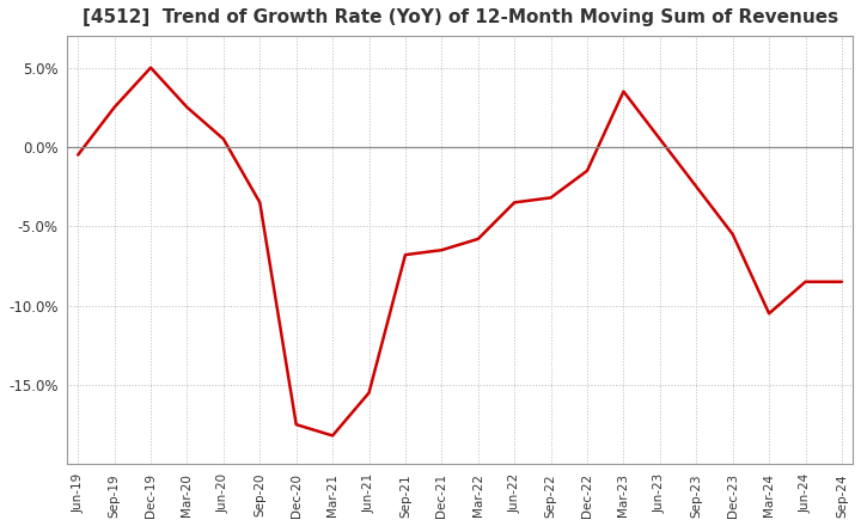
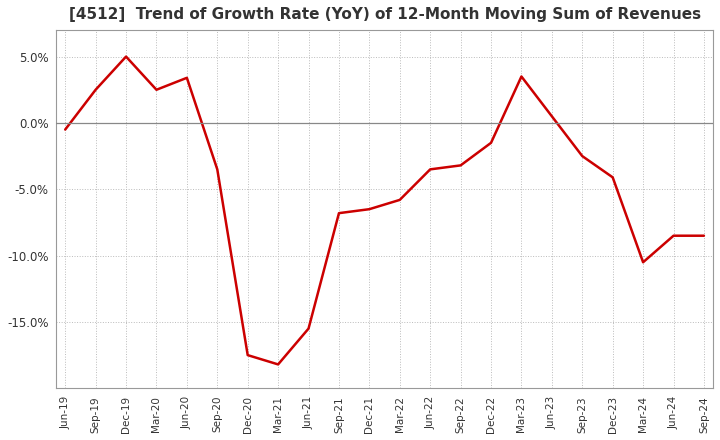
Jun-20: 0.5% -> 3.4%
Dec-23: -5.5% -> -4.1%
